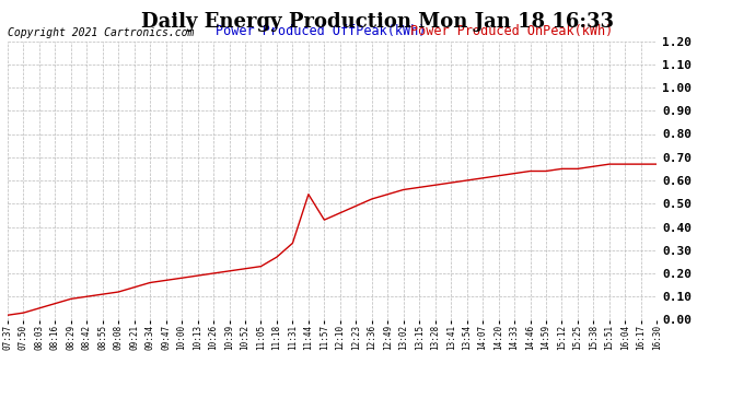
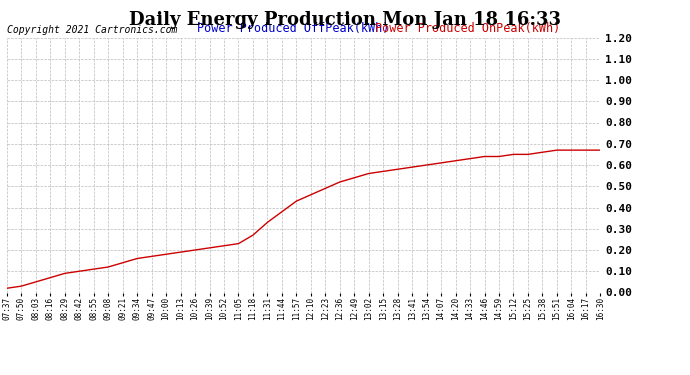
11:44: 0.54 -> 0.38
